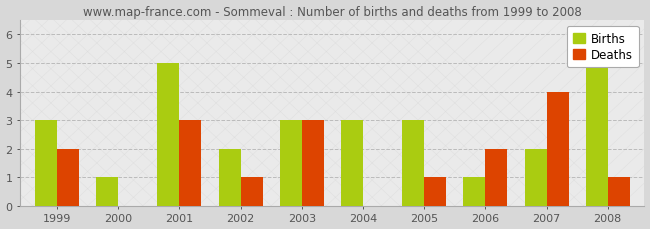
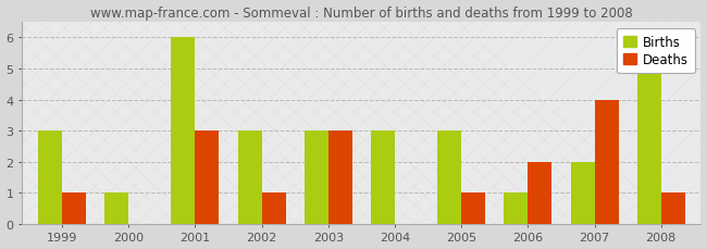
Deaths/1999: 2 -> 1
Births/2001: 5 -> 6
Births/2002: 2 -> 3
